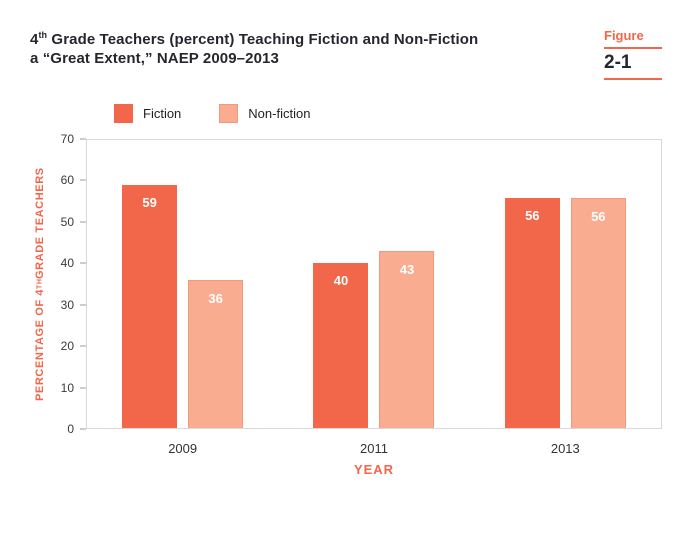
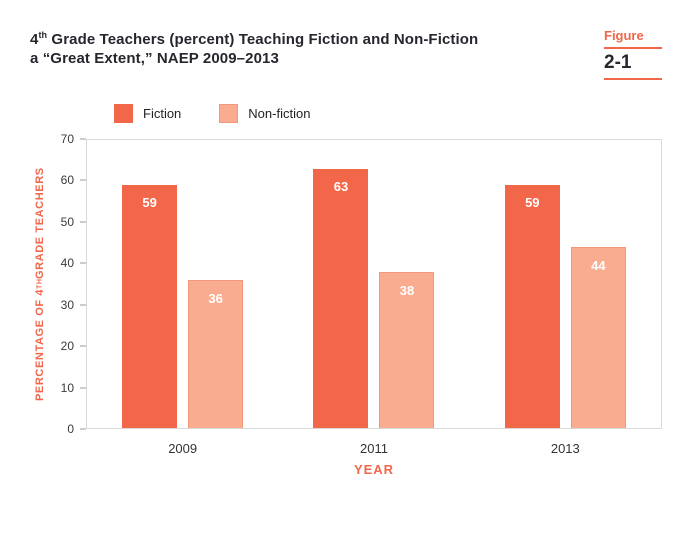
Fiction/2011: 40 -> 63
Non-fiction/2011: 43 -> 38
Fiction/2013: 56 -> 59
Non-fiction/2013: 56 -> 44
